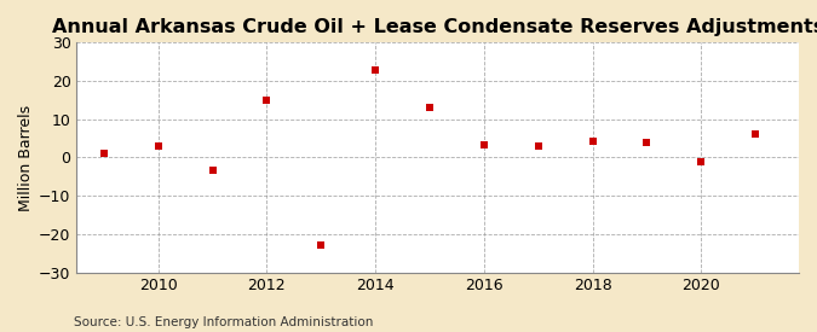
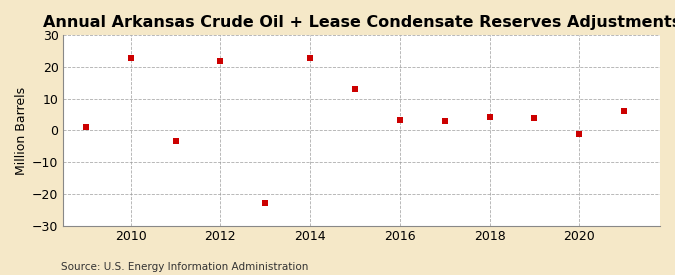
2010: 3.0 -> 23.0
2012: 15.0 -> 22.0
